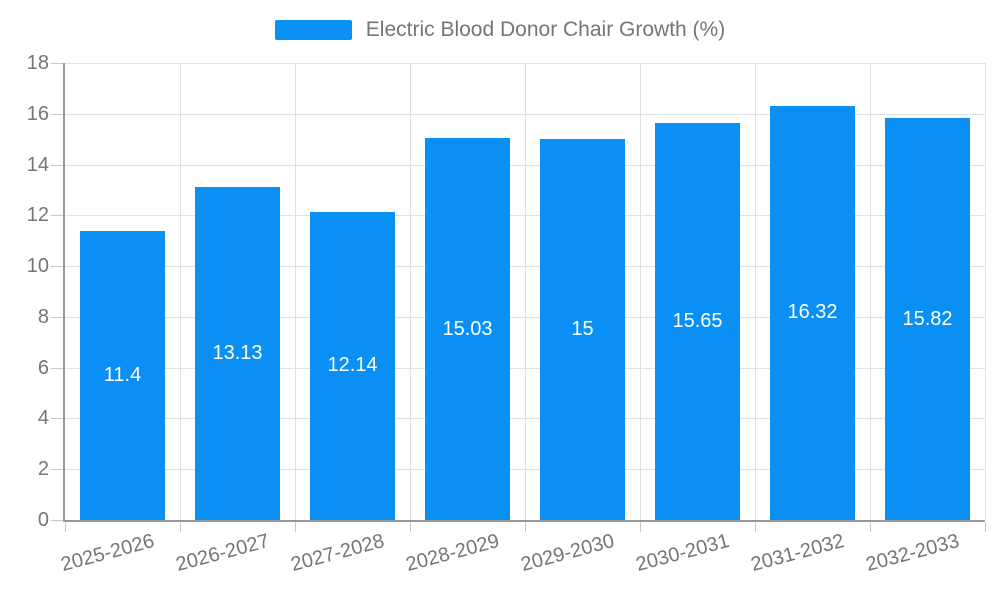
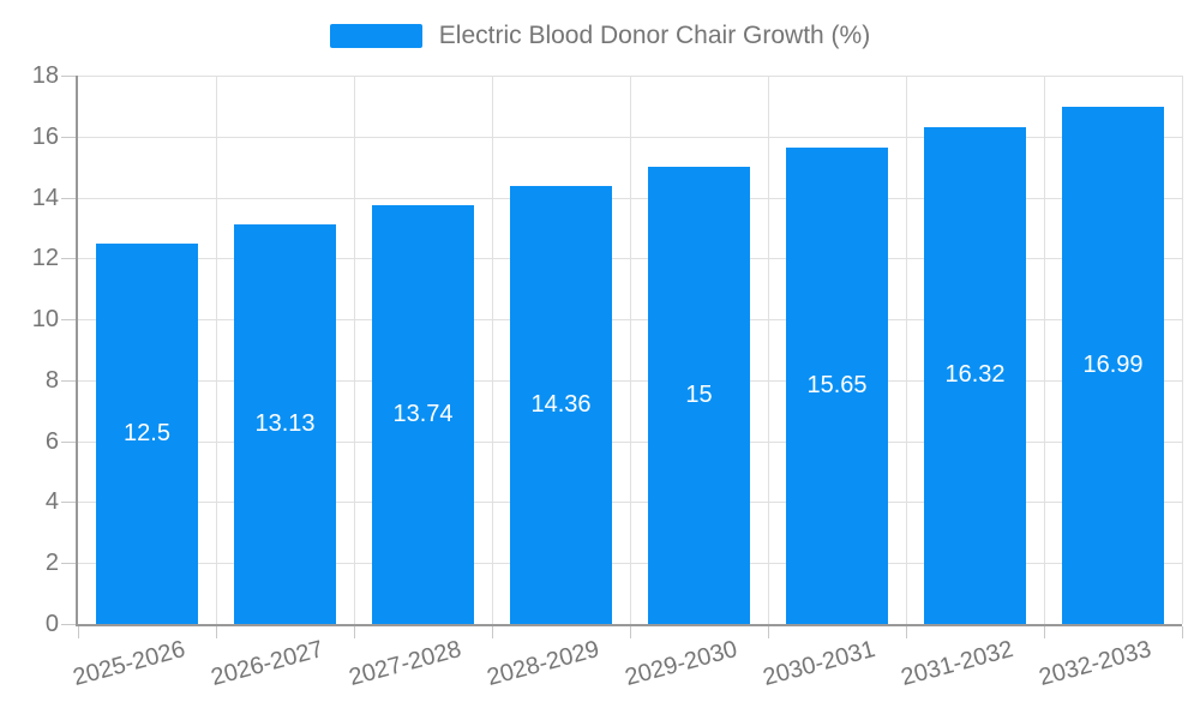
2025-2026: 11.4 -> 12.5
2027-2028: 12.14 -> 13.74
2028-2029: 15.03 -> 14.36
2032-2033: 15.82 -> 16.99
